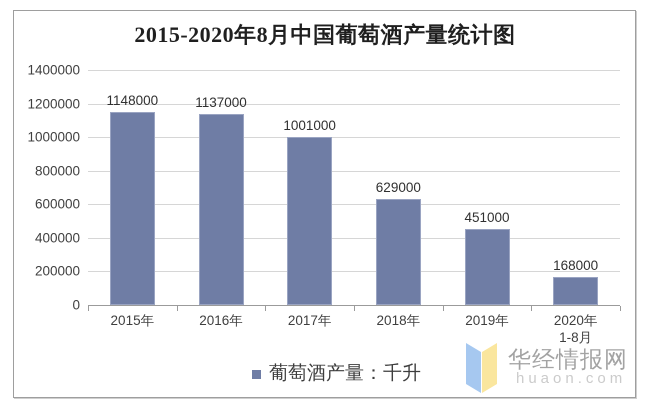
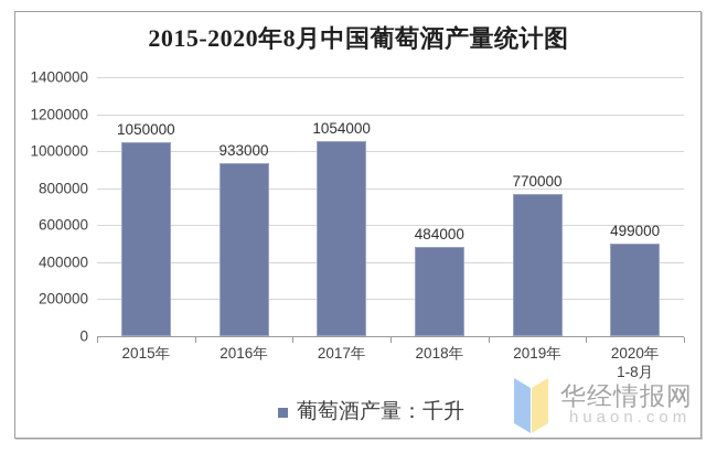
2015年: 1148000 -> 1050000
2016年: 1137000 -> 933000
2017年: 1001000 -> 1054000
2018年: 629000 -> 484000
2019年: 451000 -> 770000
2020年 1-8月: 168000 -> 499000
